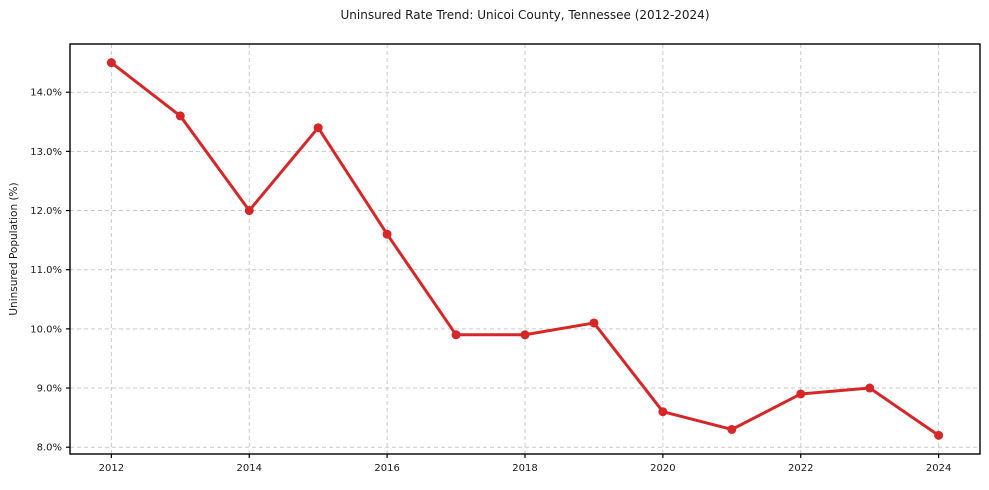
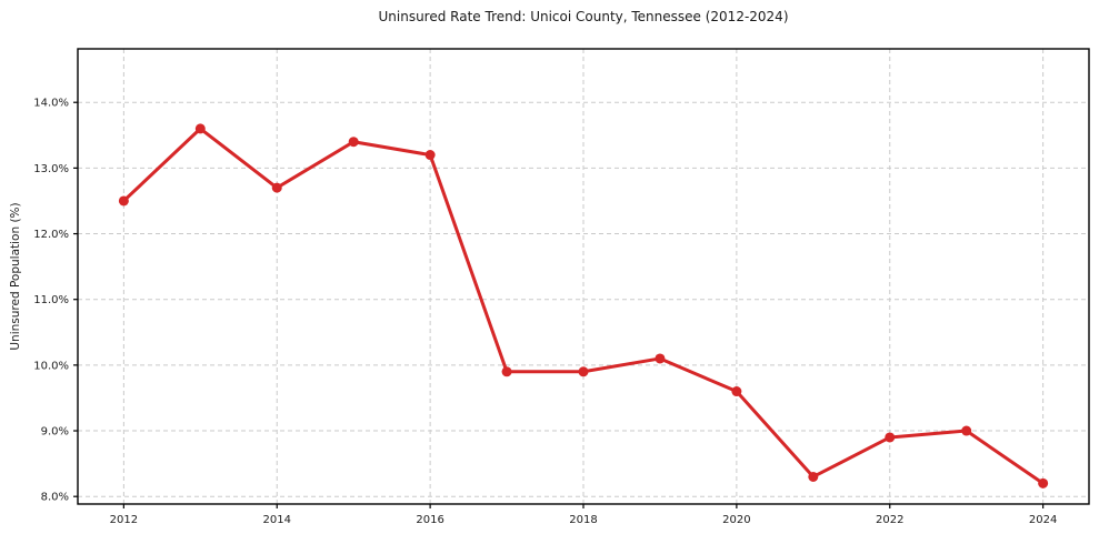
2012: 14.5% -> 12.5%
2014: 12.0% -> 12.7%
2016: 11.6% -> 13.2%
2020: 8.6% -> 9.6%
